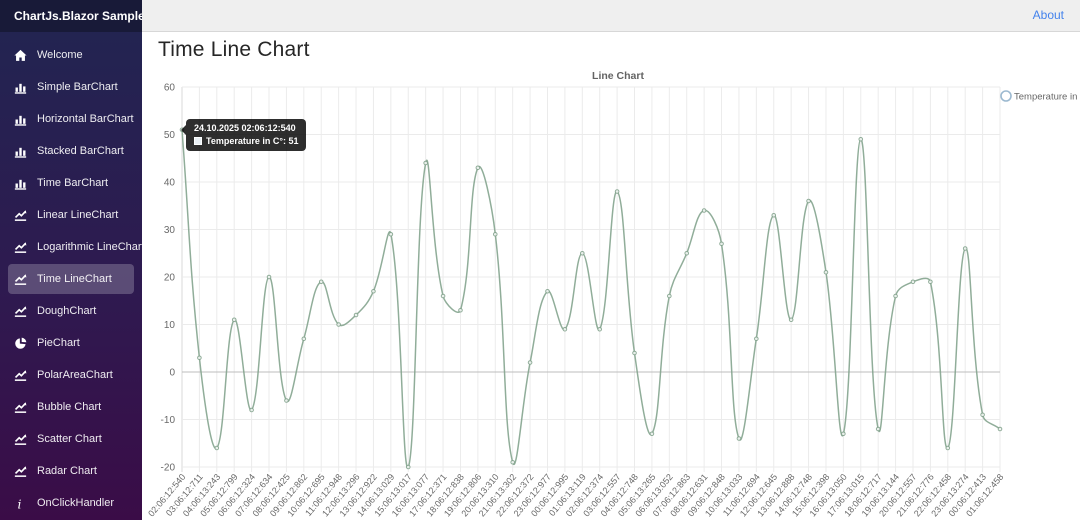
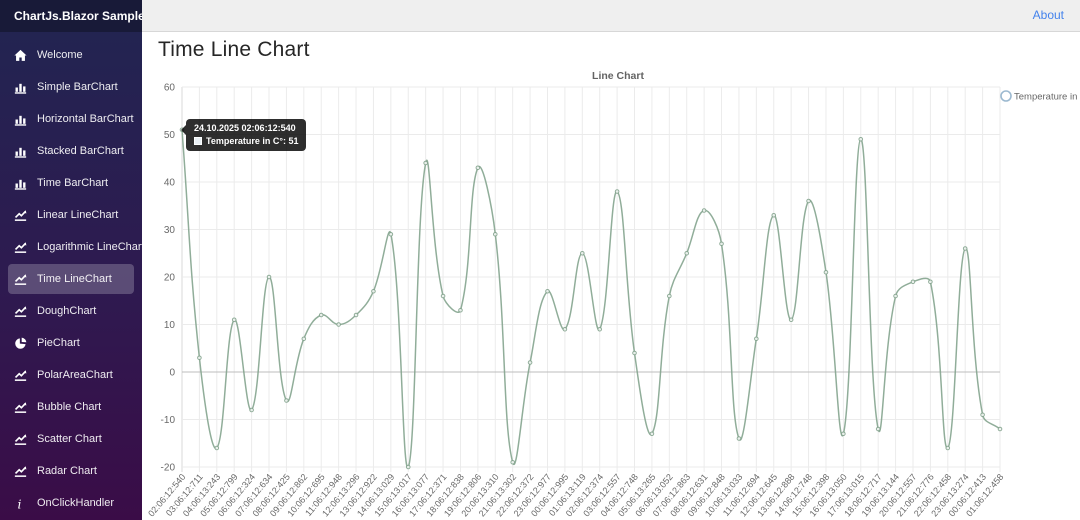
10:06:12:695: 19 -> 12
